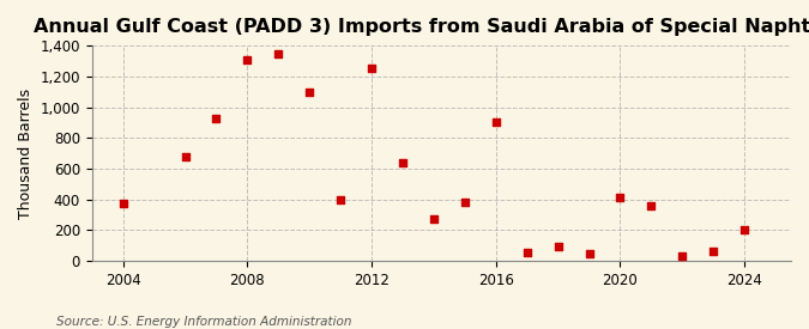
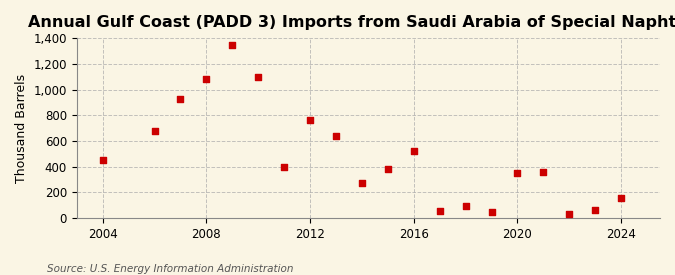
2004: 370 -> 450
2008: 1,310 -> 1,080
2012: 1,250 -> 760
2016: 900 -> 520
2020: 410 -> 350
2024: 200 -> 160
